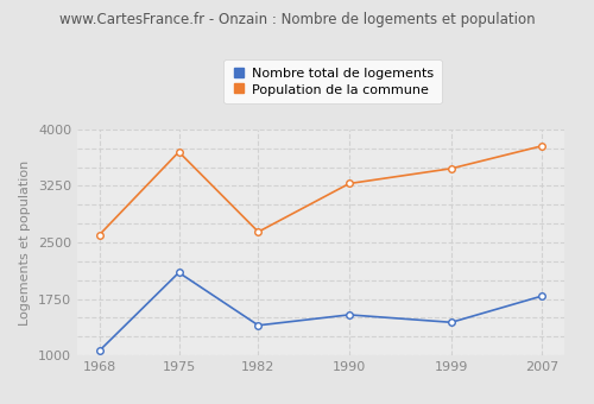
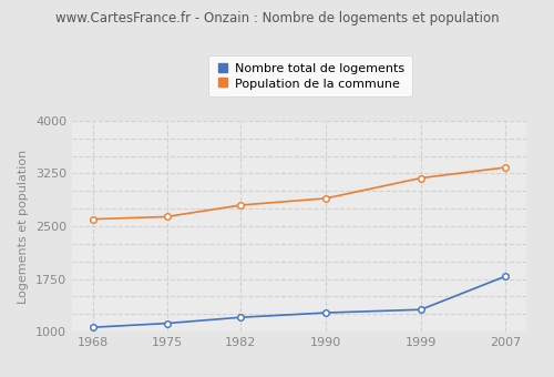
Nombre total de logements/1975: 2100 -> 1120
Population de la commune/1975: 3700 -> 2640
Nombre total de logements/1982: 1400 -> 1200
Population de la commune/1982: 2640 -> 2800
Nombre total de logements/1990: 1540 -> 1270
Population de la commune/1990: 3280 -> 2900
Nombre total de logements/1999: 1440 -> 1320
Population de la commune/1999: 3480 -> 3180
Population de la commune/2007: 3780 -> 3340
